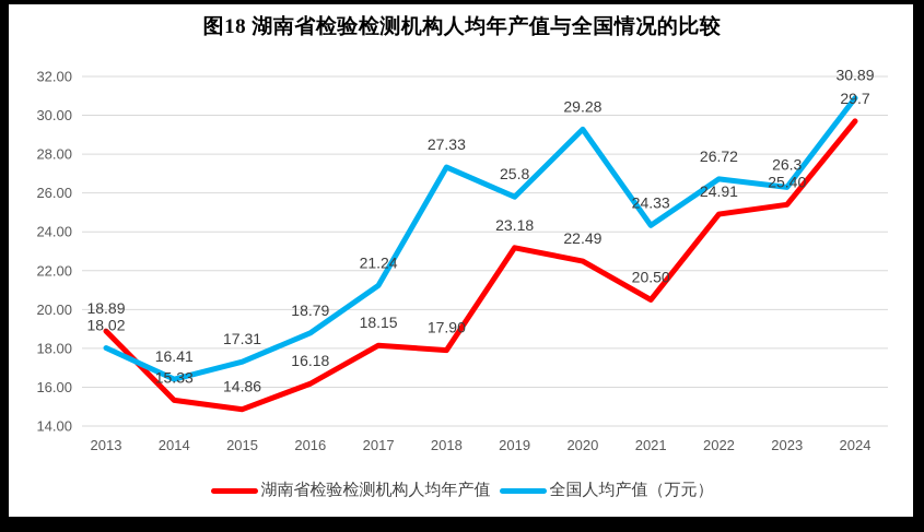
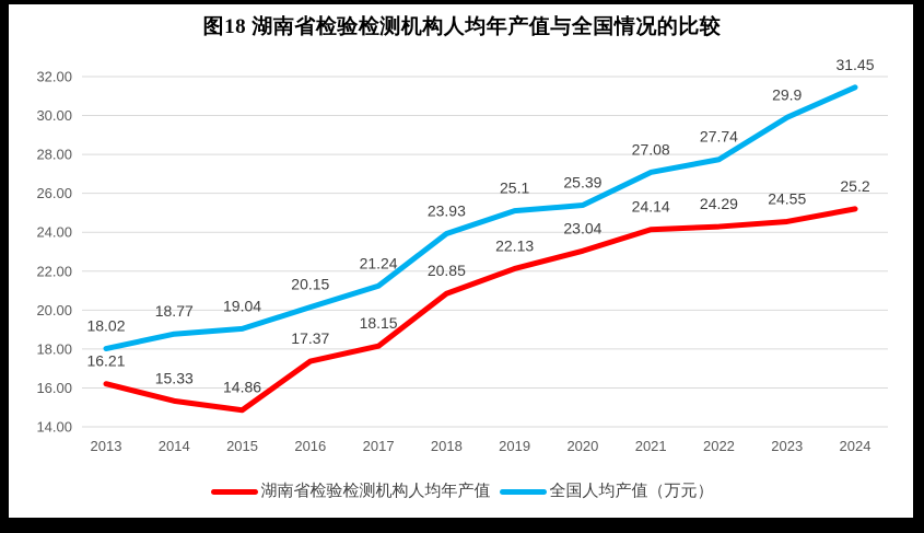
湖南省检验检测机构人均年产值/2013: 18.89 -> 16.21
全国人均产值（万元）/2014: 16.41 -> 18.77
全国人均产值（万元）/2015: 17.31 -> 19.04
湖南省检验检测机构人均年产值/2016: 16.18 -> 17.37
全国人均产值（万元）/2016: 18.79 -> 20.15
湖南省检验检测机构人均年产值/2018: 17.90 -> 20.85
全国人均产值（万元）/2018: 27.33 -> 23.93
湖南省检验检测机构人均年产值/2019: 23.18 -> 22.13
全国人均产值（万元）/2019: 25.8 -> 25.1
湖南省检验检测机构人均年产值/2020: 22.49 -> 23.04
全国人均产值（万元）/2020: 29.28 -> 25.39
湖南省检验检测机构人均年产值/2021: 20.50 -> 24.14
全国人均产值（万元）/2021: 24.33 -> 27.08
湖南省检验检测机构人均年产值/2022: 24.91 -> 24.29
全国人均产值（万元）/2022: 26.72 -> 27.74
湖南省检验检测机构人均年产值/2023: 25.40 -> 24.55
全国人均产值（万元）/2023: 26.3 -> 29.9
湖南省检验检测机构人均年产值/2024: 29.7 -> 25.2
全国人均产值（万元）/2024: 30.89 -> 31.45
